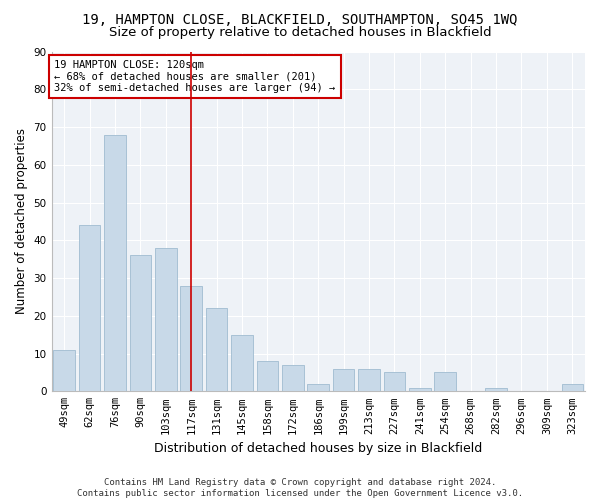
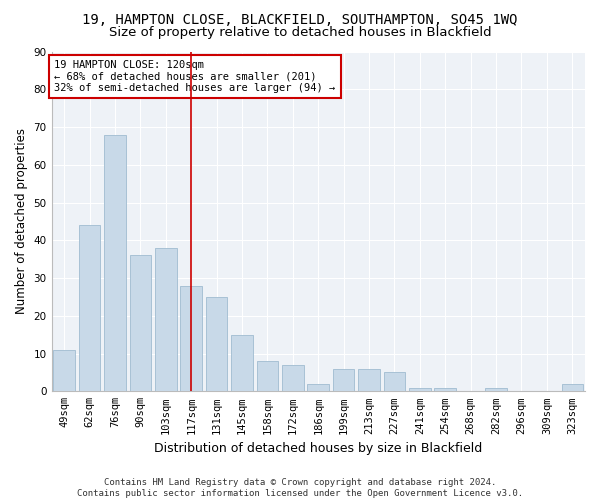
131sqm: 22 -> 25
254sqm: 5 -> 1
